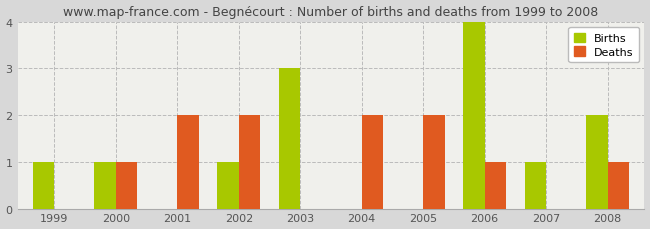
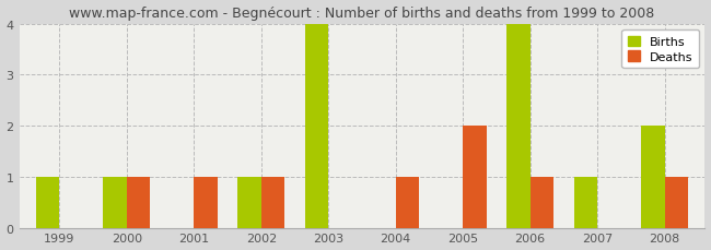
Deaths/2001: 2 -> 1
Deaths/2002: 2 -> 1
Births/2003: 3 -> 4
Deaths/2004: 2 -> 1
